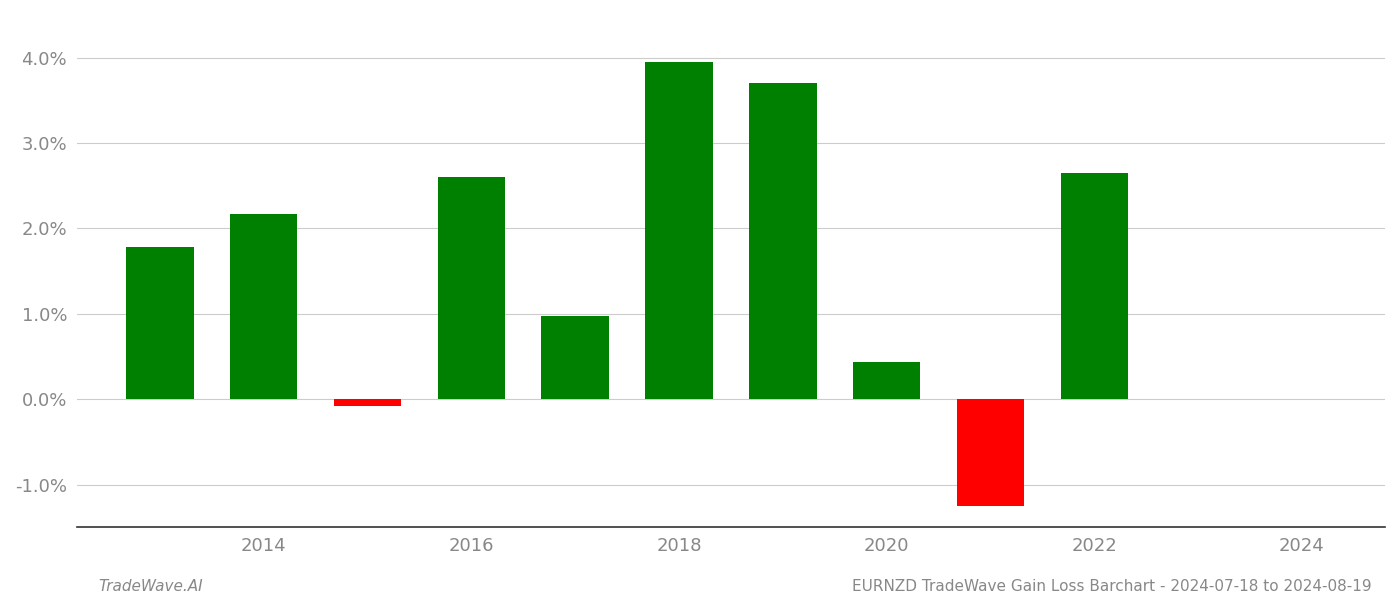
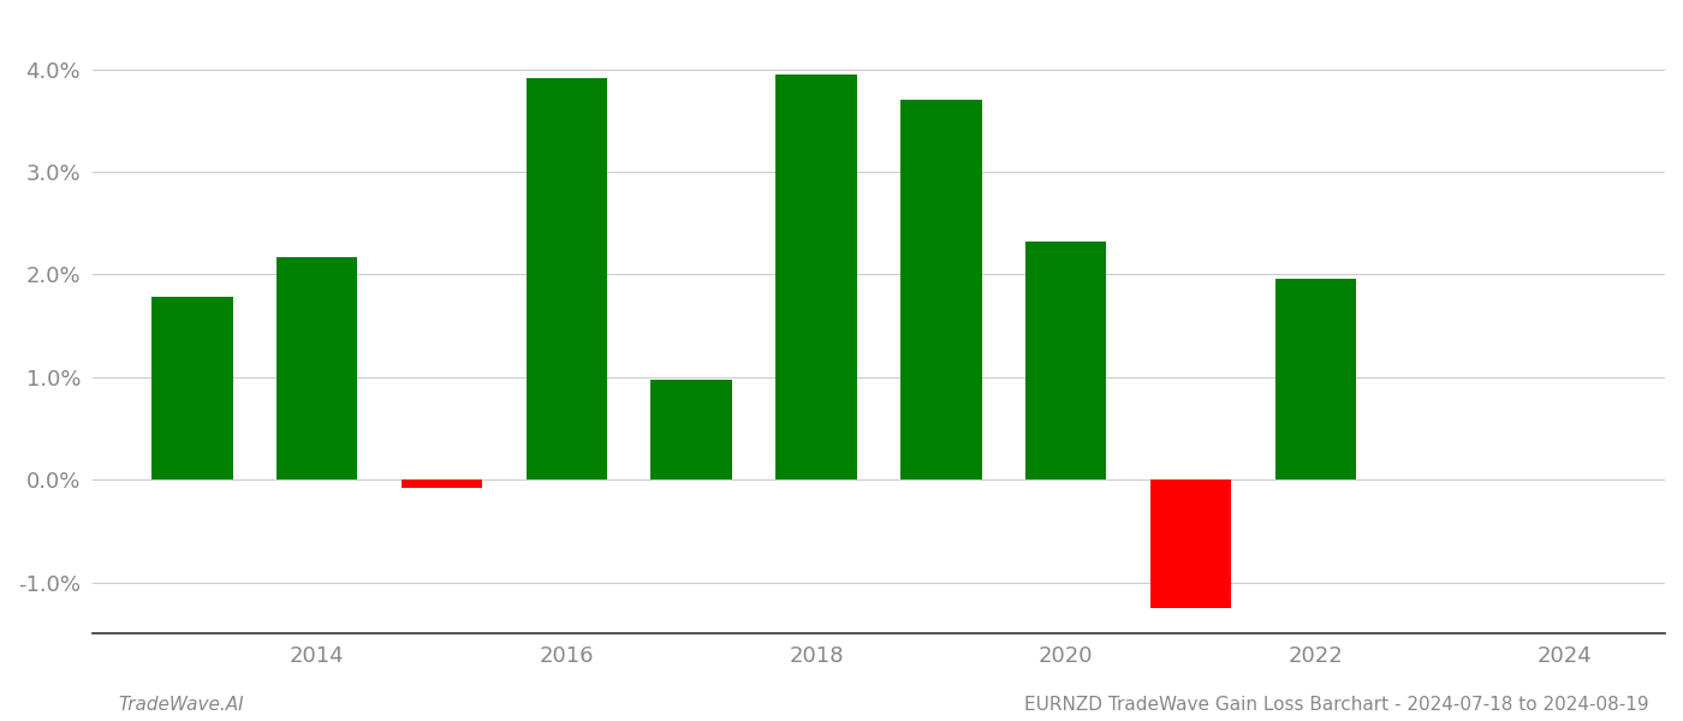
2016: 2.60% -> 3.92%
2020: 0.43% -> 2.32%
2022: 2.65% -> 1.96%
